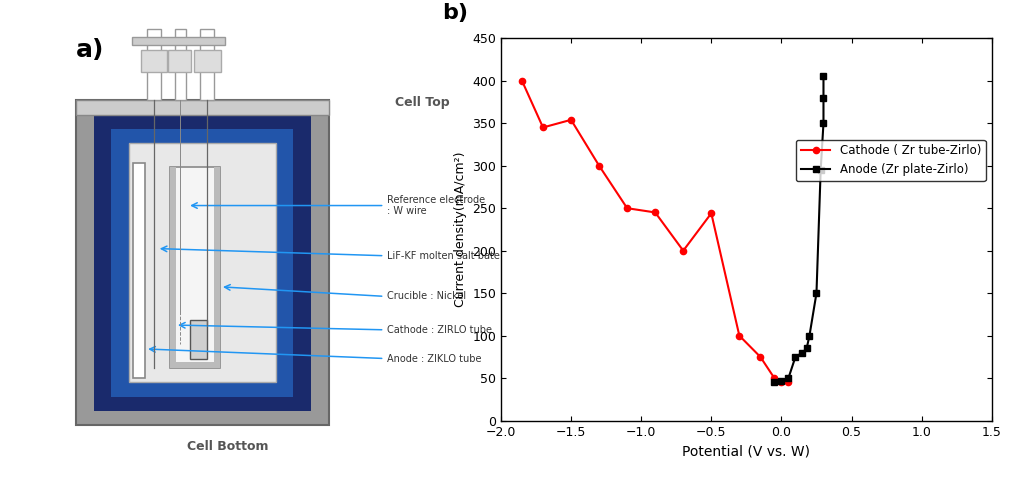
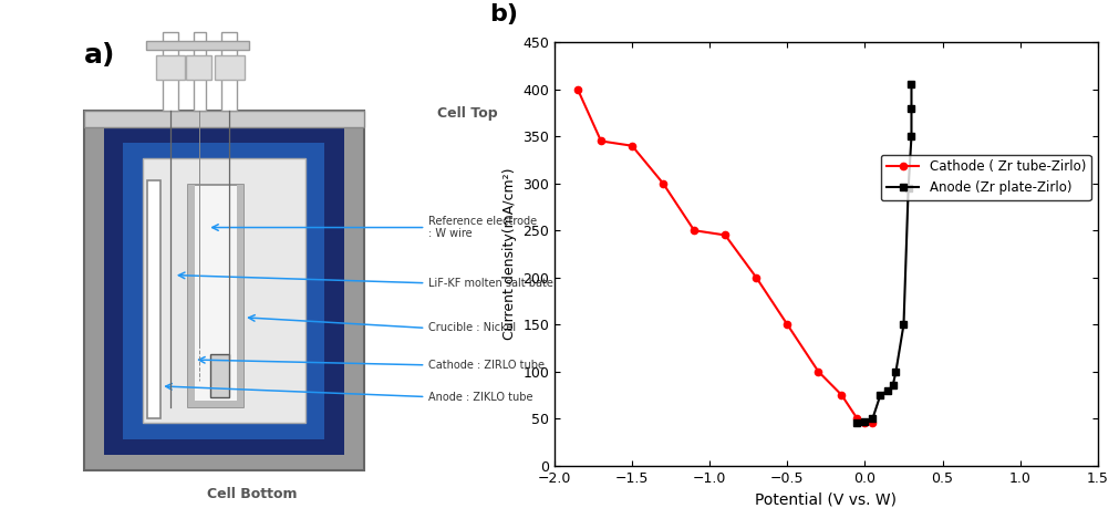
Cathode ( Zr tube-Zirlo)/−1.5: 354 -> 340
Cathode ( Zr tube-Zirlo)/−0.5: 244 -> 150
